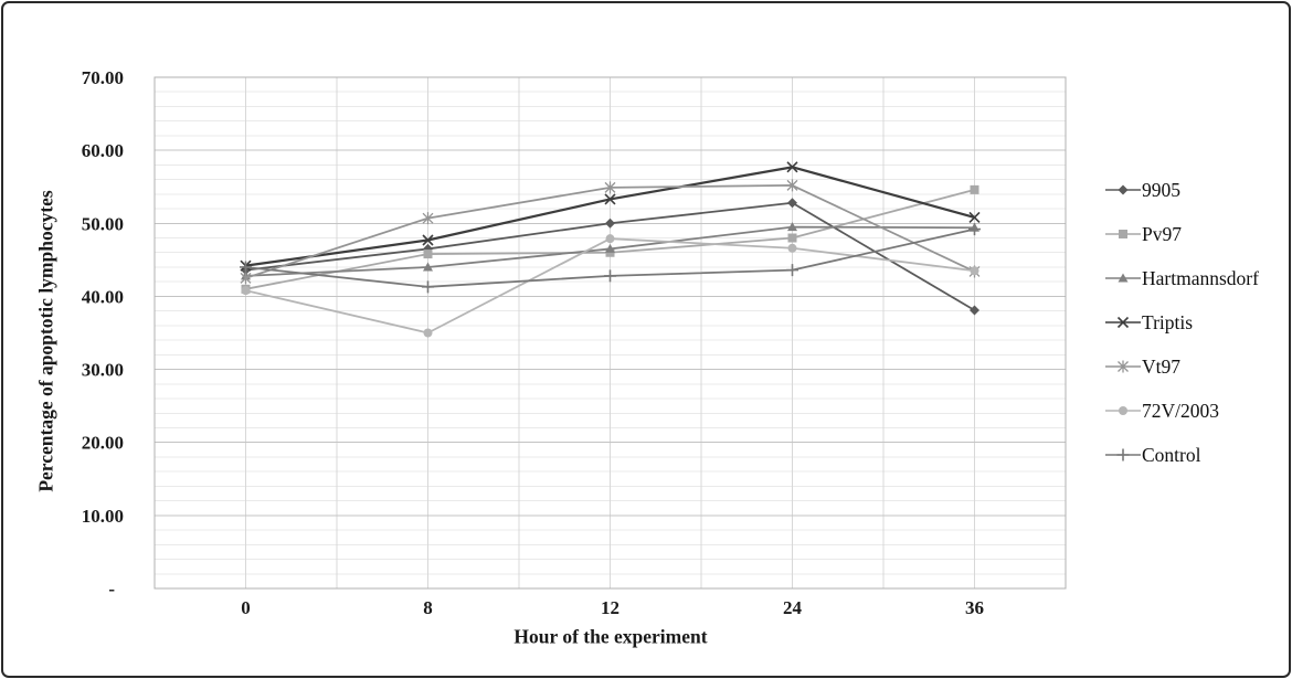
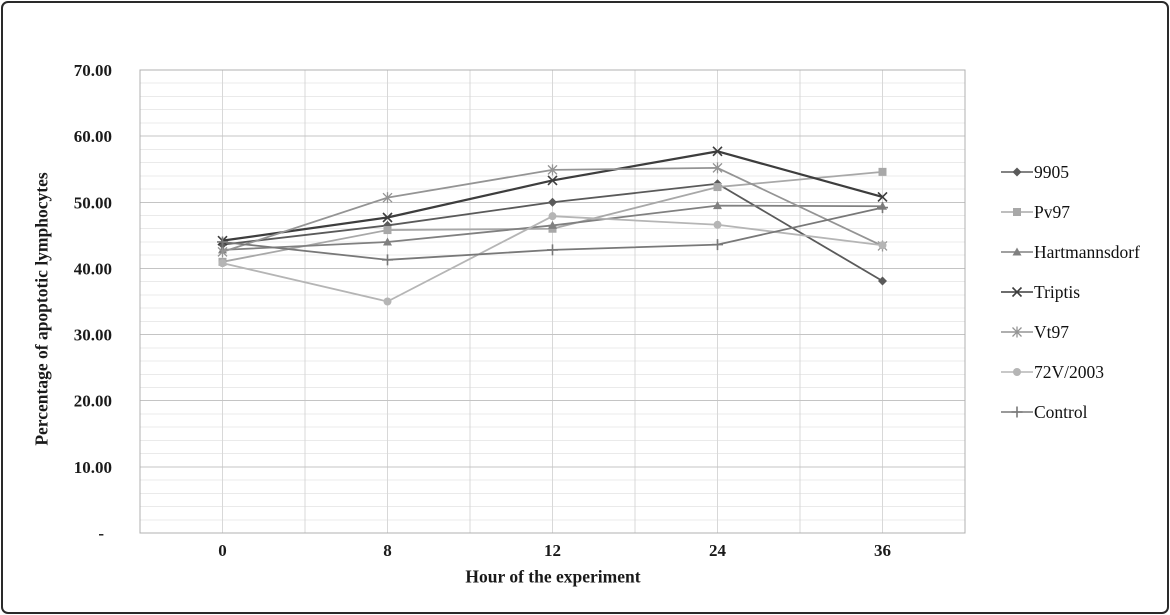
Pv97/24: 48 -> 52
